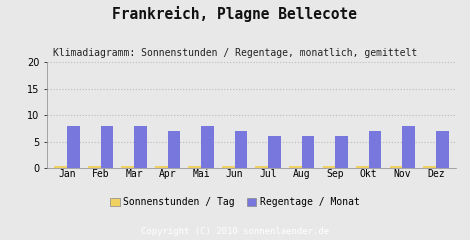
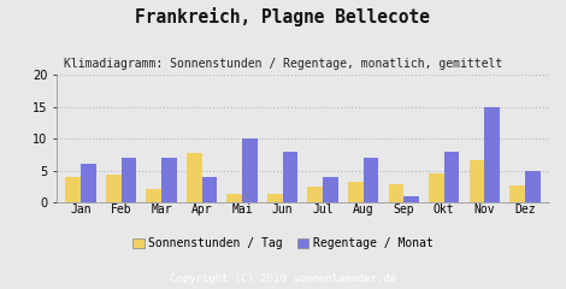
Sonnenstunden / Tag/Jan: 0.3 -> 4.0
Regentage / Monat/Jan: 8 -> 6
Sonnenstunden / Tag/Feb: 0.3 -> 4.4
Regentage / Monat/Feb: 8 -> 7
Sonnenstunden / Tag/Mar: 0.3 -> 2.0
Regentage / Monat/Mar: 8 -> 7
Sonnenstunden / Tag/Apr: 0.3 -> 7.8
Regentage / Monat/Apr: 7 -> 4
Sonnenstunden / Tag/Mai: 0.3 -> 1.4
Regentage / Monat/Mai: 8 -> 10
Sonnenstunden / Tag/Jun: 0.3 -> 1.4
Regentage / Monat/Jun: 7 -> 8
Sonnenstunden / Tag/Jul: 0.3 -> 2.4
Regentage / Monat/Jul: 6 -> 4
Sonnenstunden / Tag/Aug: 0.3 -> 3.2
Regentage / Monat/Aug: 6 -> 7
Sonnenstunden / Tag/Sep: 0.3 -> 2.8
Regentage / Monat/Sep: 6 -> 1
Sonnenstunden / Tag/Okt: 0.3 -> 4.6
Regentage / Monat/Okt: 7 -> 8
Sonnenstunden / Tag/Nov: 0.3 -> 6.6
Regentage / Monat/Nov: 8 -> 15
Sonnenstunden / Tag/Dez: 0.3 -> 2.6
Regentage / Monat/Dez: 7 -> 5
